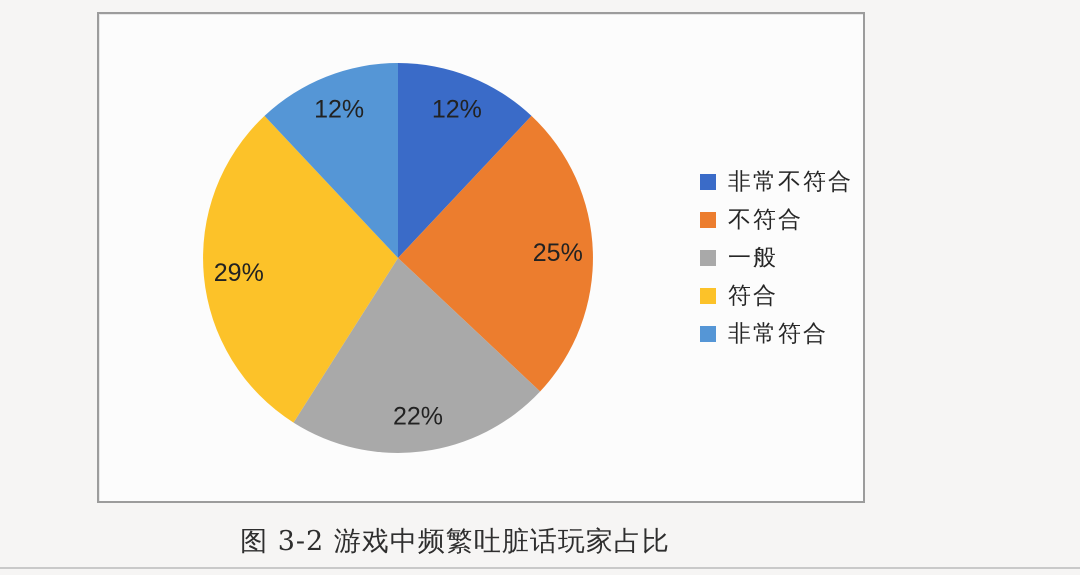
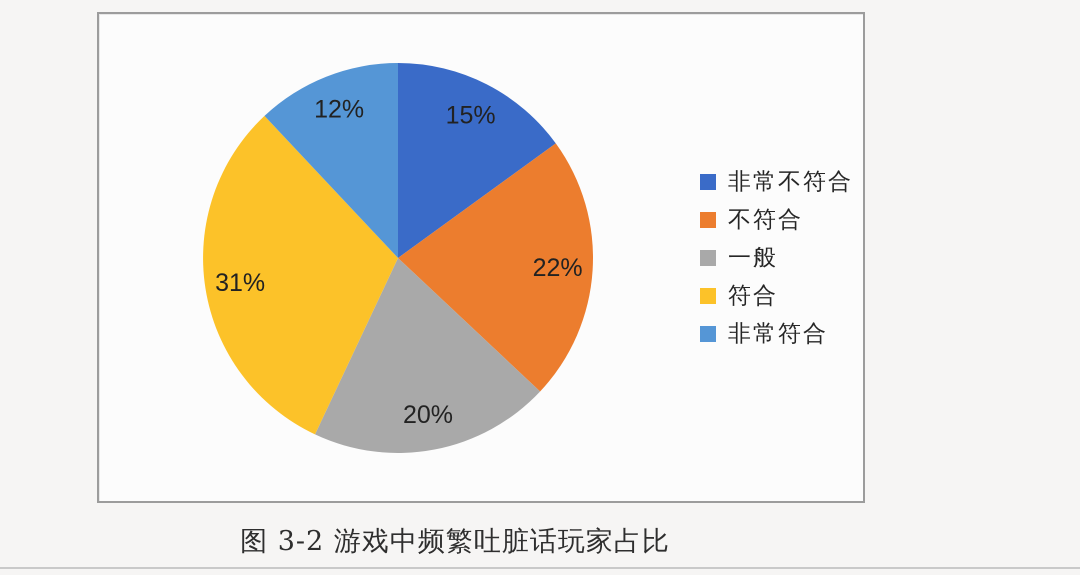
非常不符合: 12% -> 15%
不符合: 25% -> 22%
一般: 22% -> 20%
符合: 29% -> 31%
